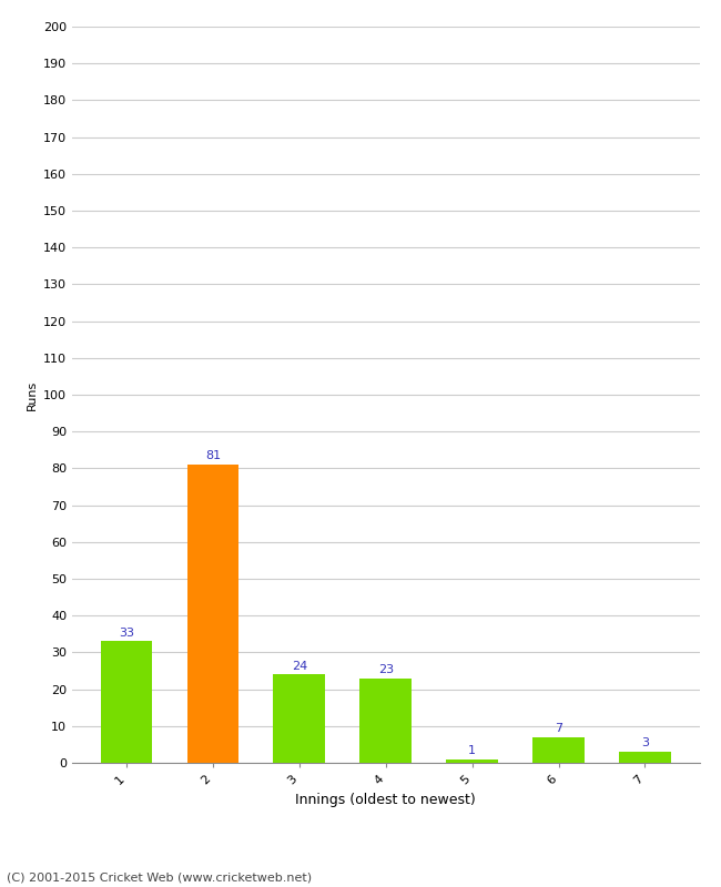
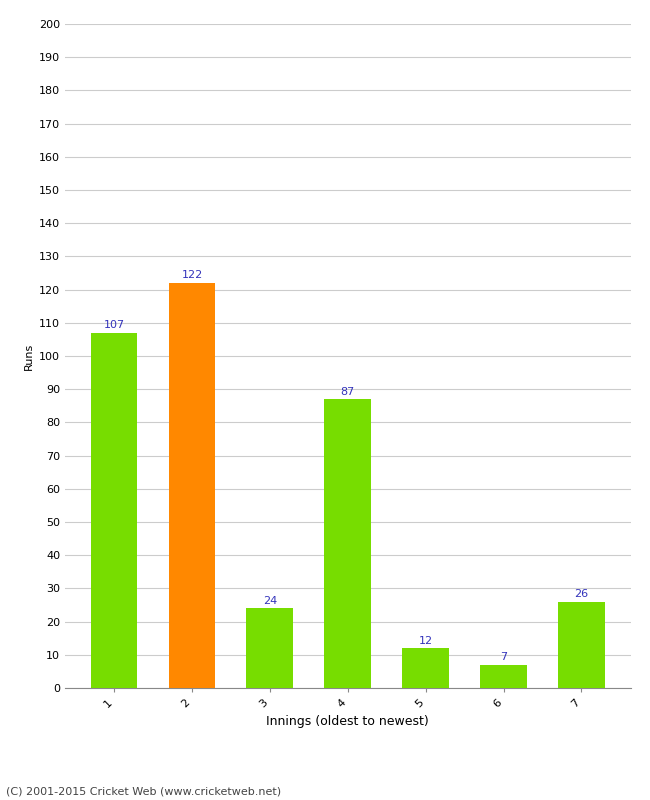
1: 33 -> 107
2: 81 -> 122
4: 23 -> 87
5: 1 -> 12
7: 3 -> 26
